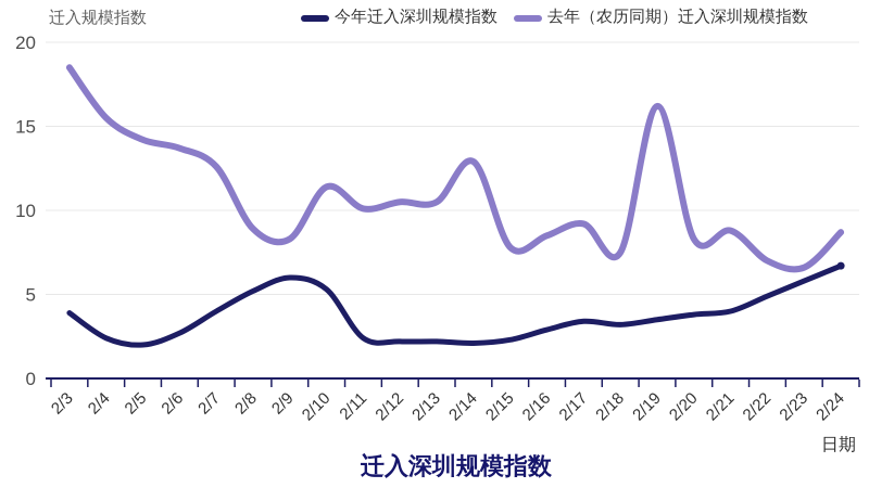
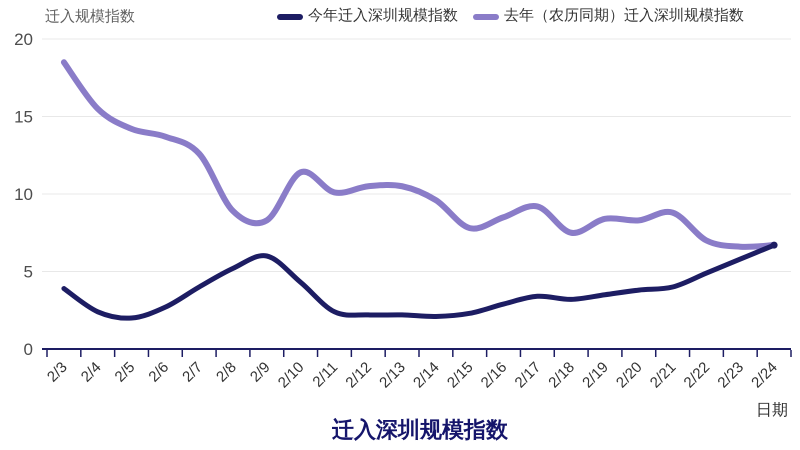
今年迁入深圳规模指数/2/10: 5.3 -> 4.3
去年（农历同期）迁入深圳规模指数/2/14: 12.9 -> 9.6
去年（农历同期）迁入深圳规模指数/2/19: 16.2 -> 8.4
去年（农历同期）迁入深圳规模指数/2/24: 8.7 -> 6.7
